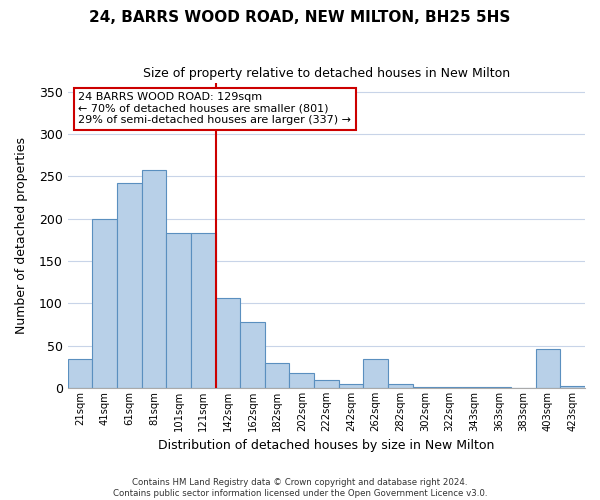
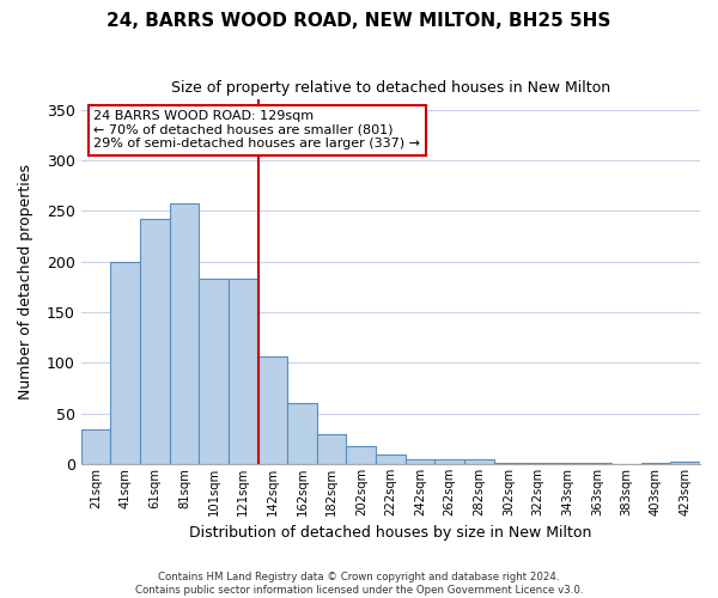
162sqm: 78 -> 60
262sqm: 34 -> 5
403sqm: 46 -> 1
